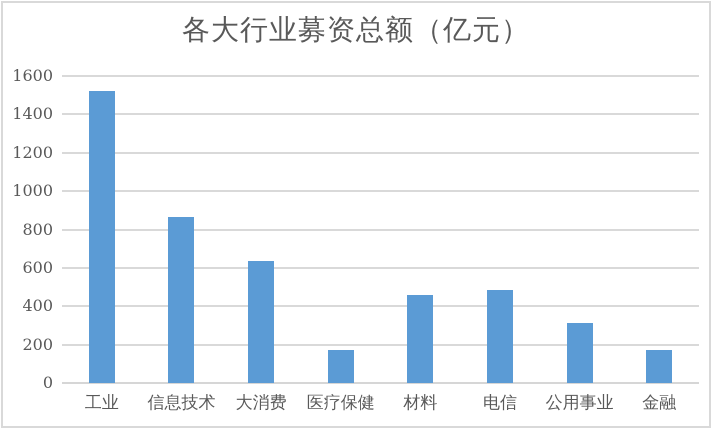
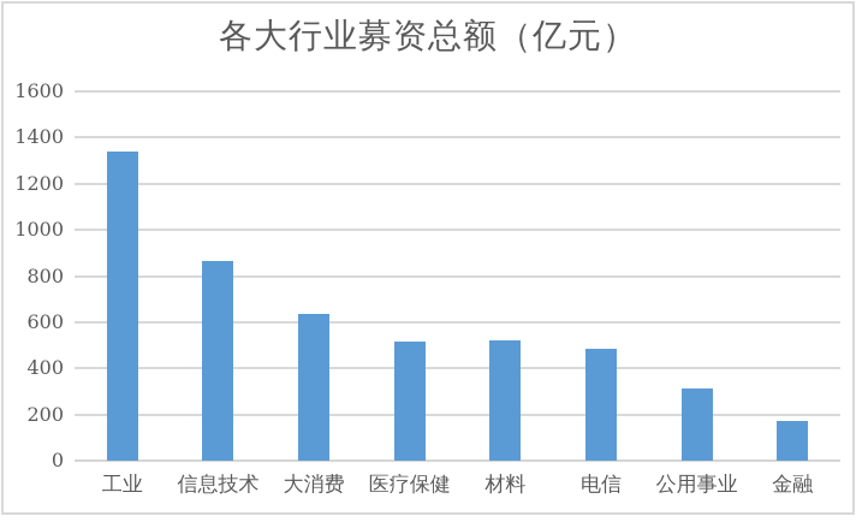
工业: 1520 -> 1340
医疗保健: 170 -> 520
材料: 460 -> 520
